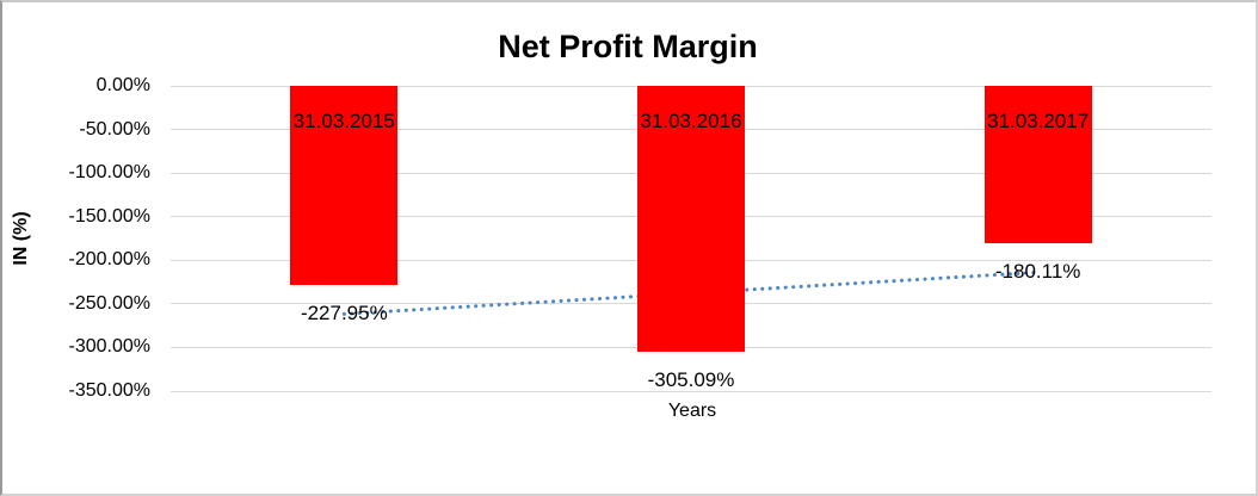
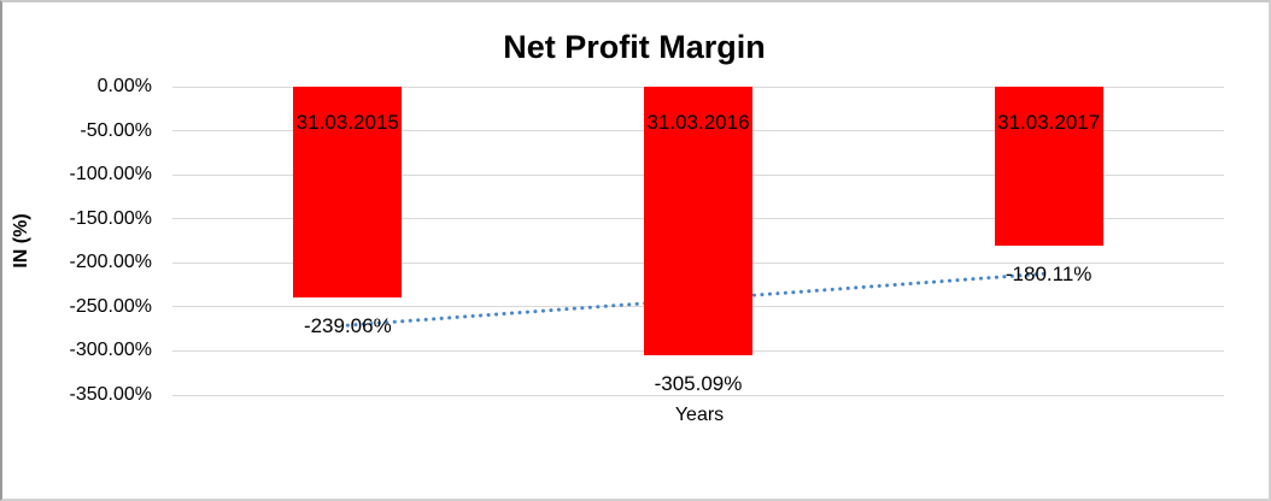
31.03.2015: -227.95% -> -239.06%
